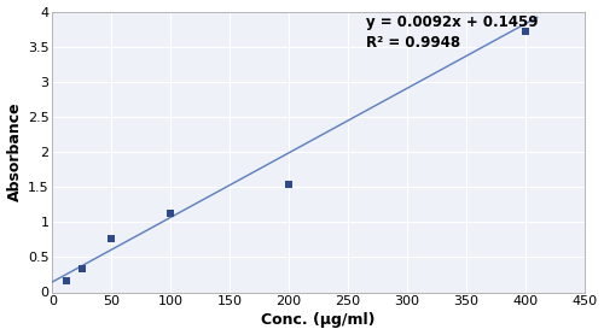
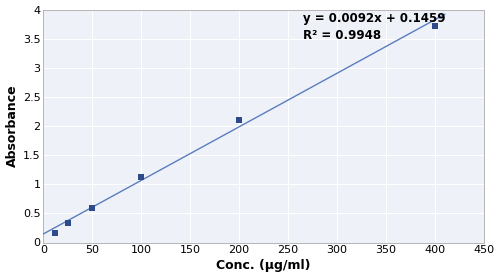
50: 0.76 -> 0.60
200: 1.54 -> 2.10
